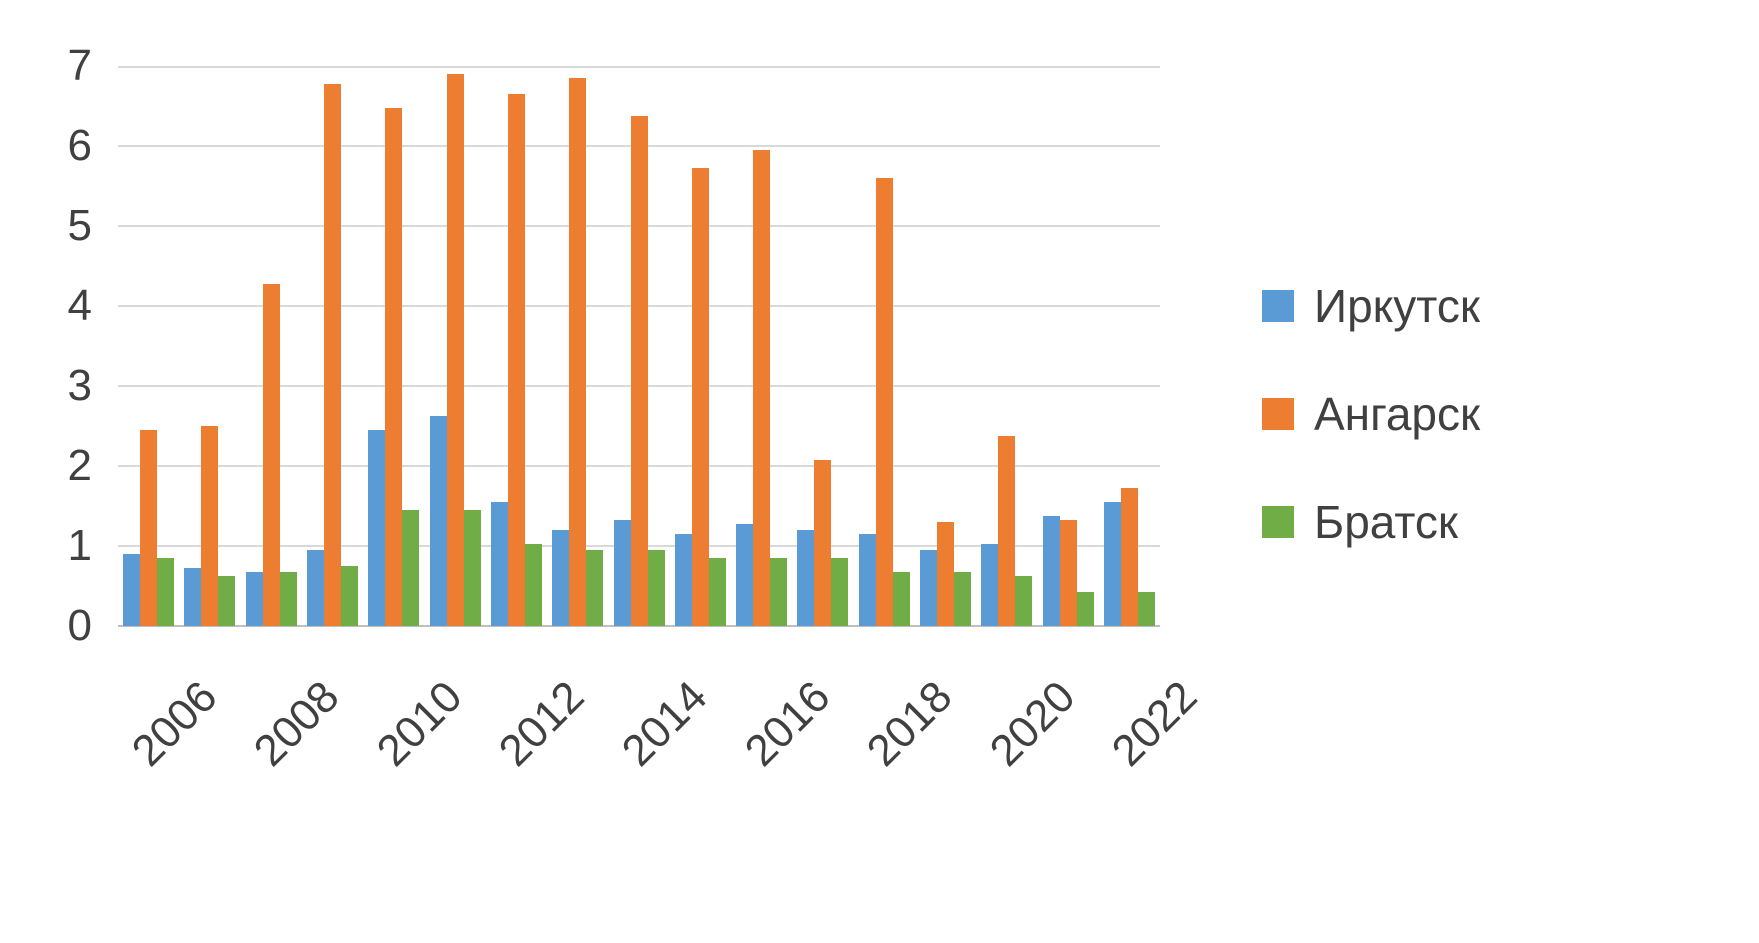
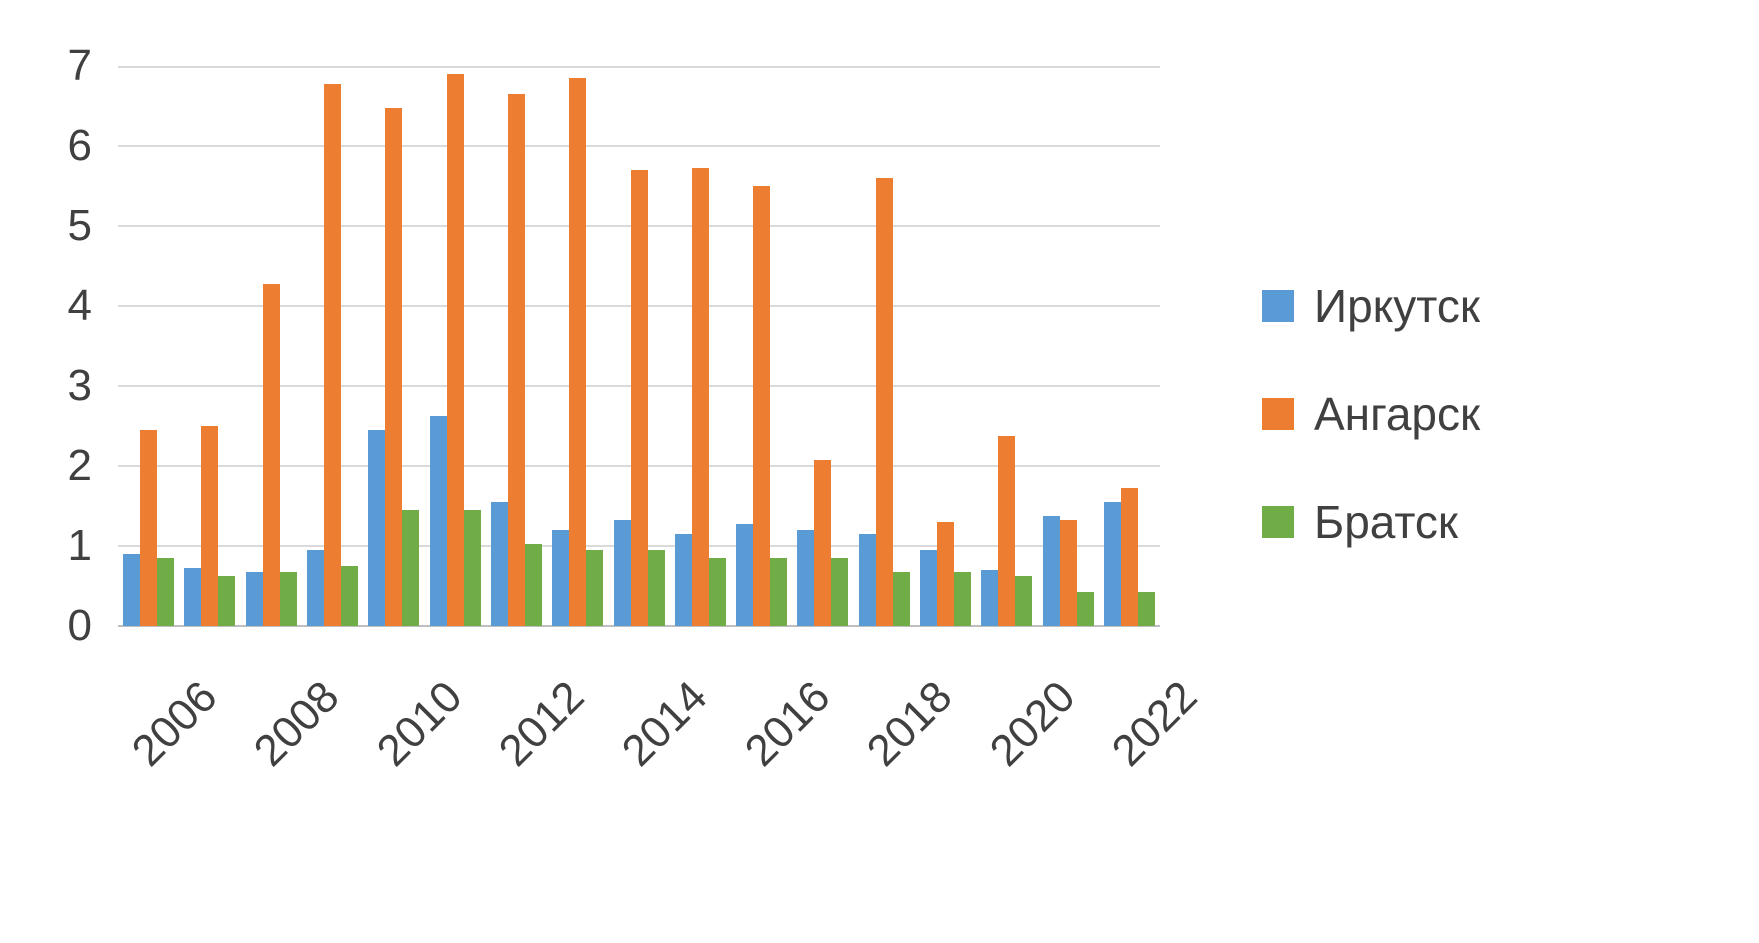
Ангарск/2014: 6.4 -> 5.7
Ангарск/2016: 6.0 -> 5.5
Иркутск/2020: 1.0 -> 0.7
